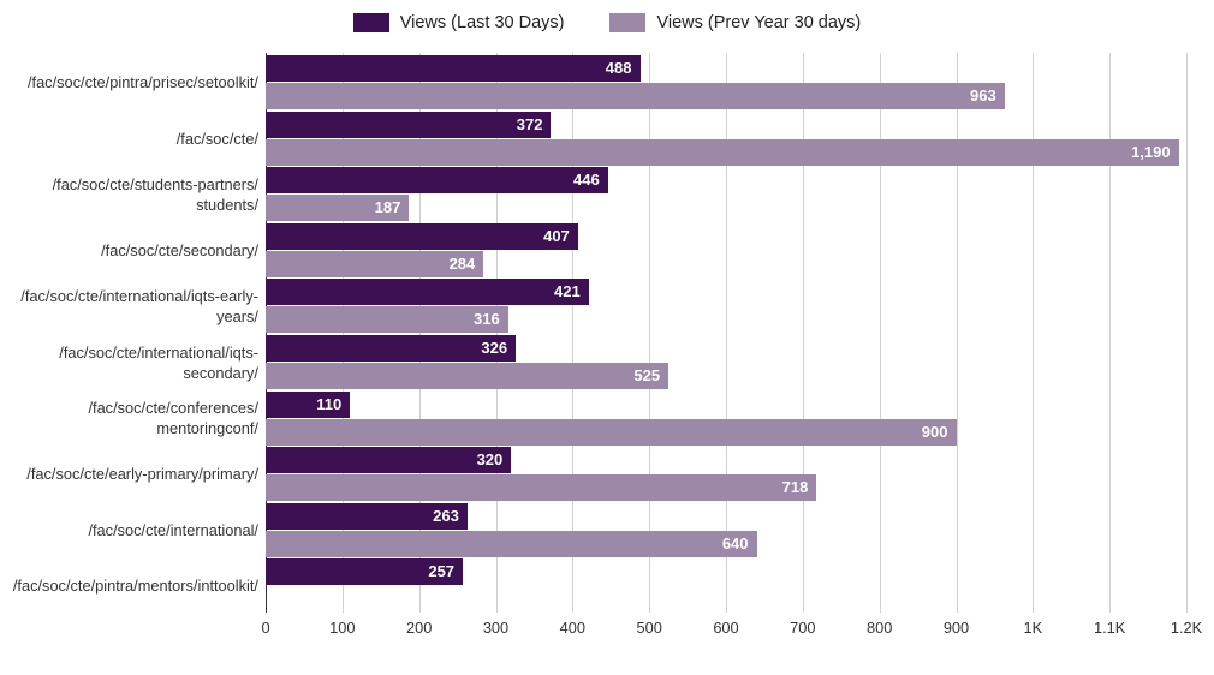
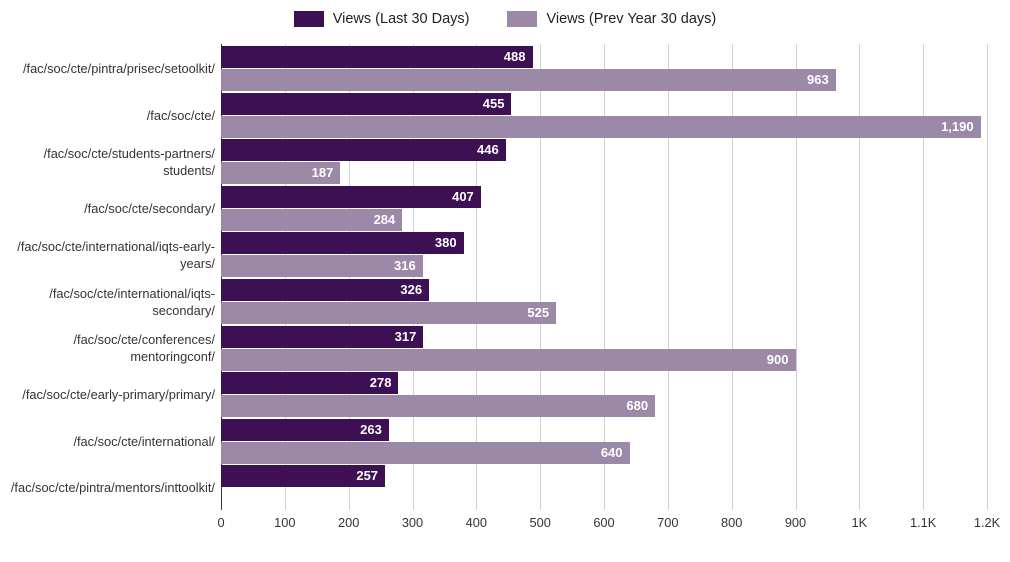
Views (Last 30 Days)//fac/soc/cte/: 372 -> 455
Views (Last 30 Days)//fac/soc/cte/international/iqts-early- years/: 421 -> 380
Views (Last 30 Days)//fac/soc/cte/conferences/ mentoringconf/: 110 -> 317
Views (Last 30 Days)//fac/soc/cte/early-primary/primary/: 320 -> 278
Views (Prev Year 30 days)//fac/soc/cte/early-primary/primary/: 718 -> 680
